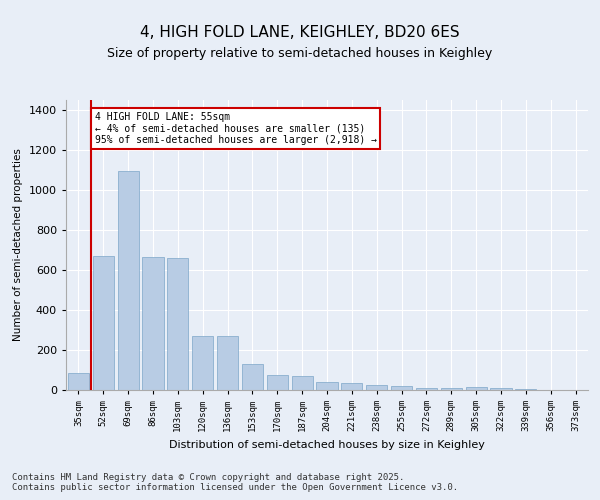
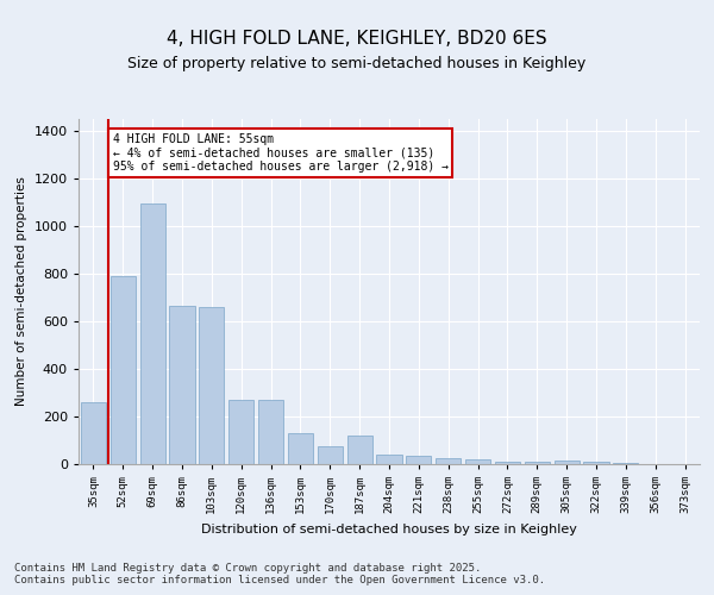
35sqm: 80 -> 260
52sqm: 670 -> 790
187sqm: 70 -> 120
